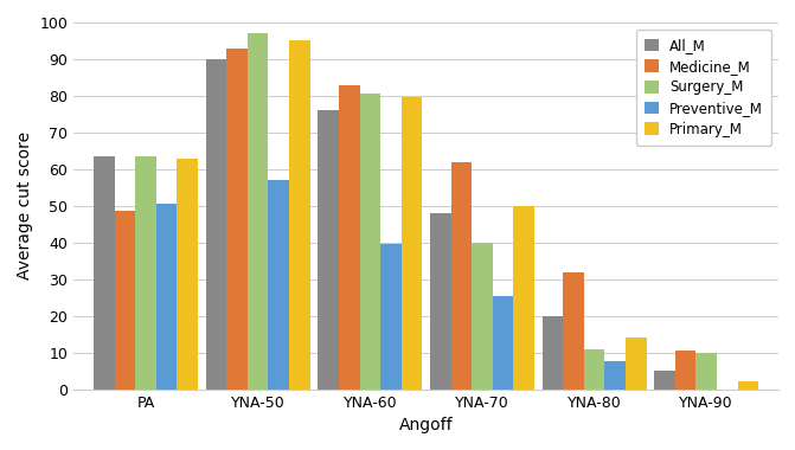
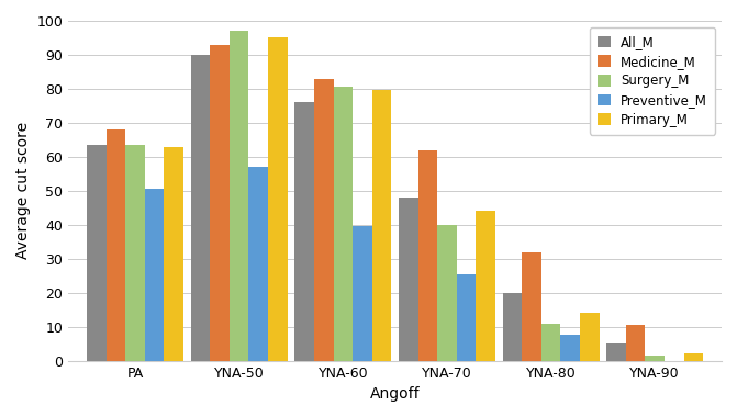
Medicine_M/PA: 48.5 -> 68.0
Primary_M/YNA-70: 50.0 -> 44.0
Surgery_M/YNA-90: 10.0 -> 1.5
